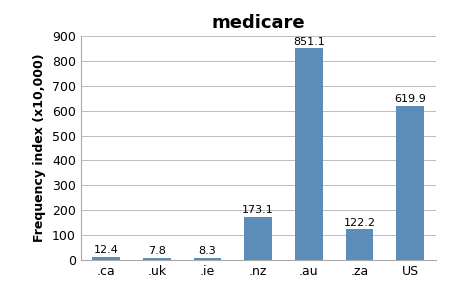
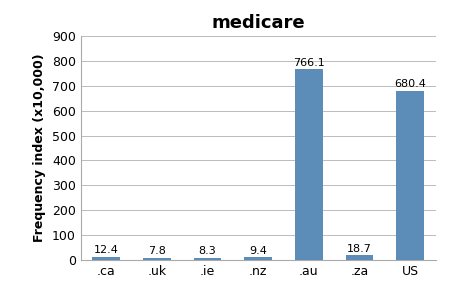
.nz: 173.1 -> 9.4
.au: 851.1 -> 766.1
.za: 122.2 -> 18.7
US: 619.9 -> 680.4
